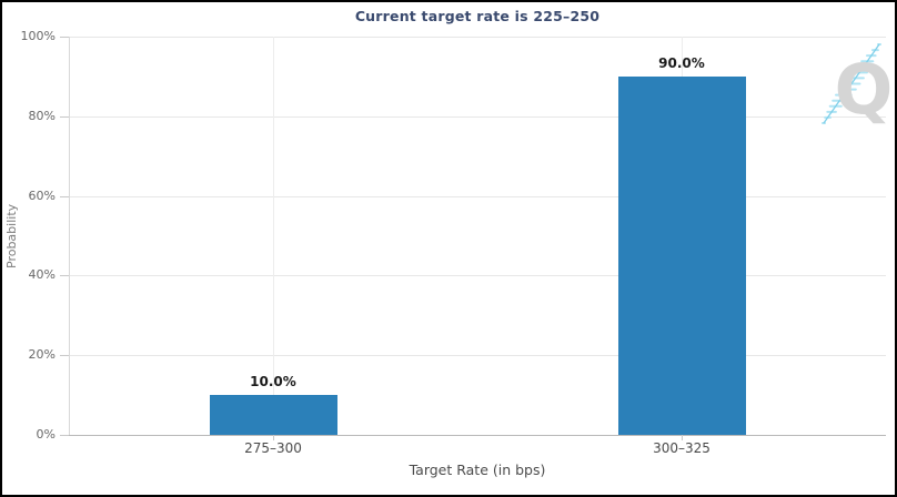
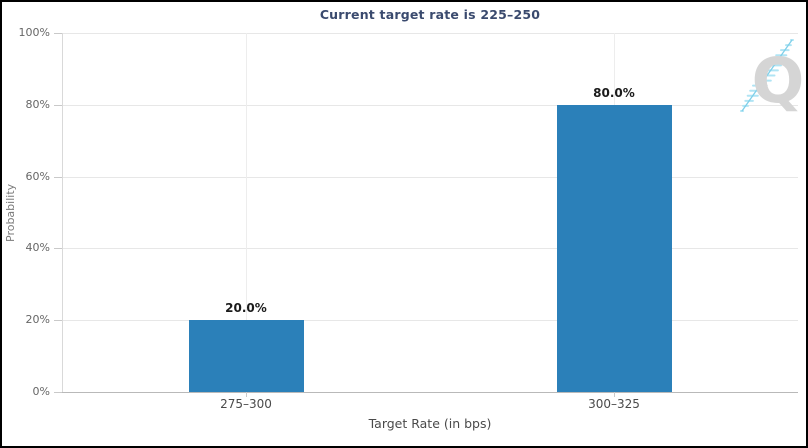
275–300: 10.0% -> 20.0%
300–325: 90.0% -> 80.0%
